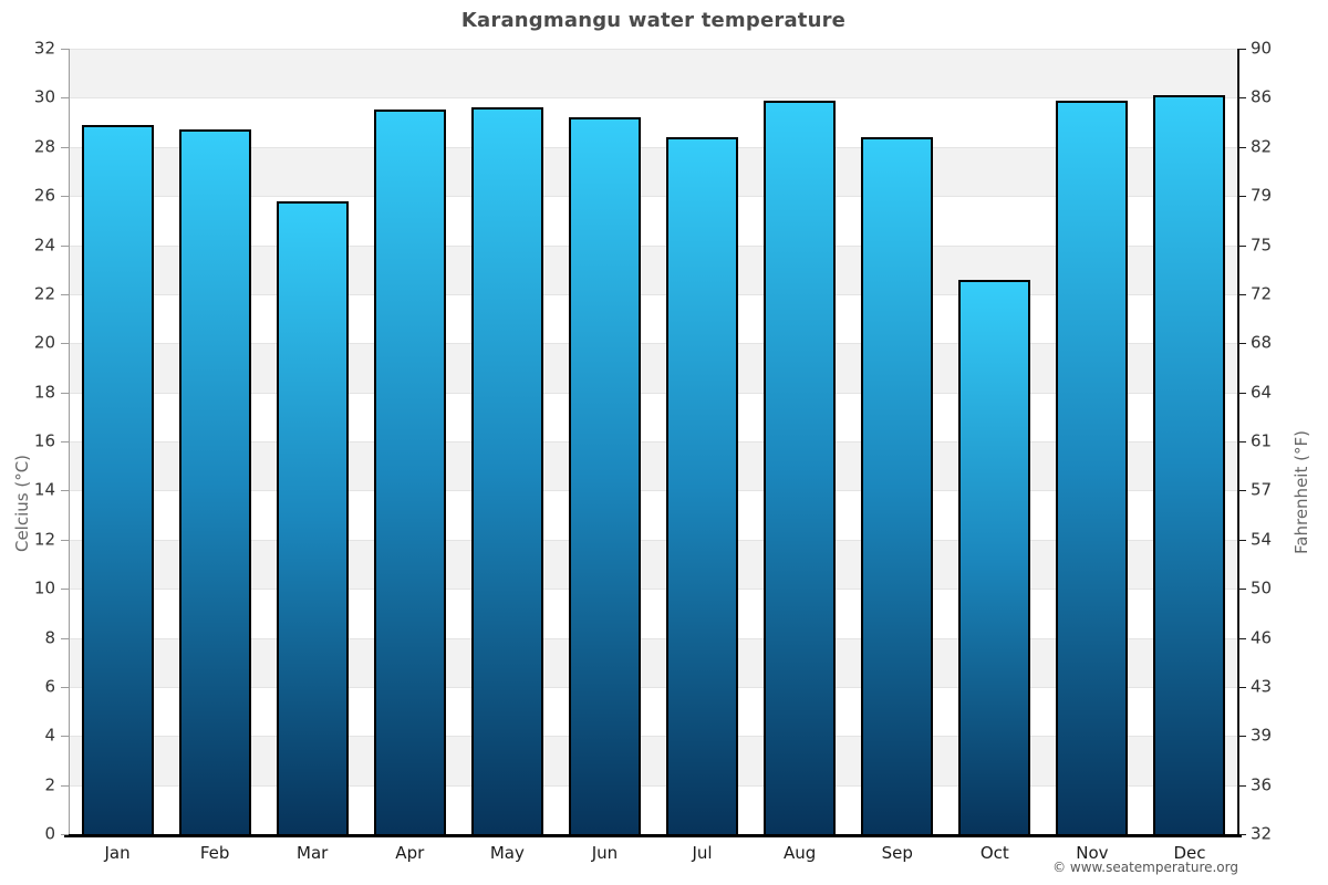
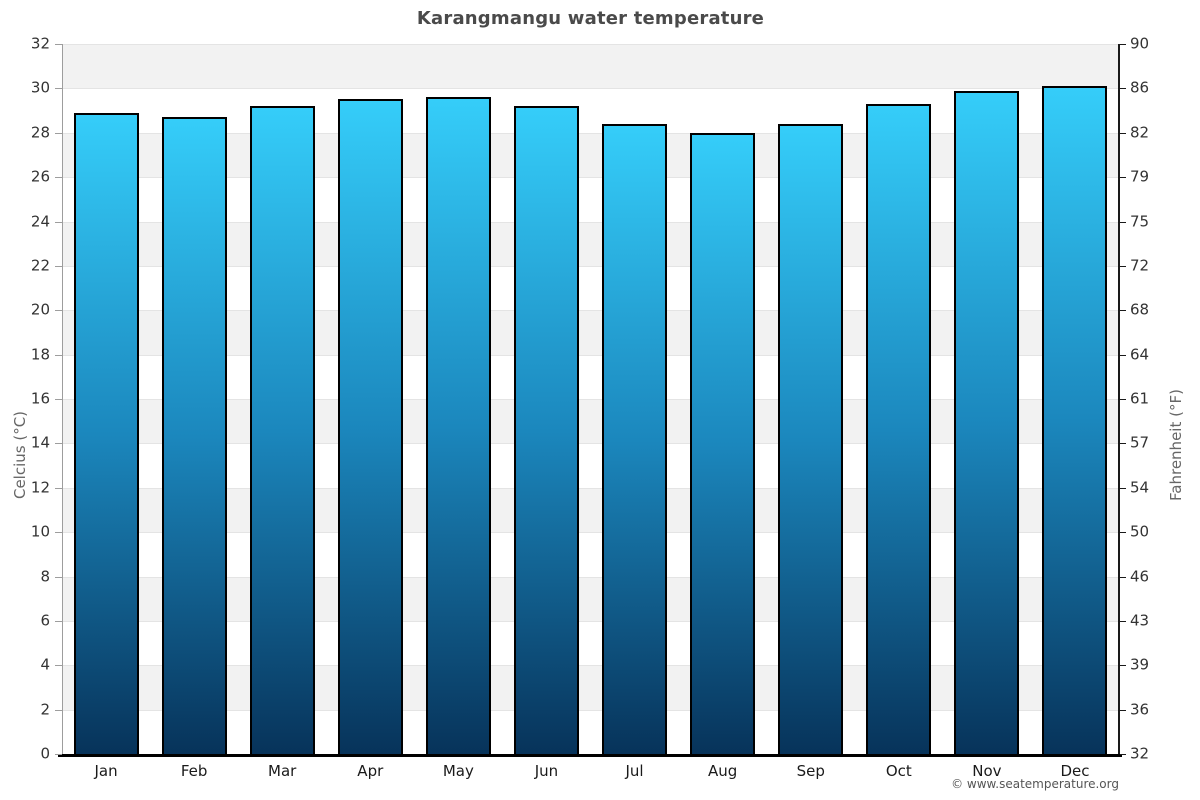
Mar: 25.8 -> 29.2
Aug: 29.9 -> 28.0
Oct: 22.6 -> 29.3
